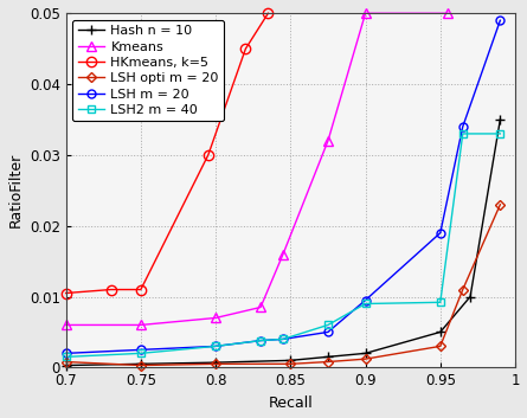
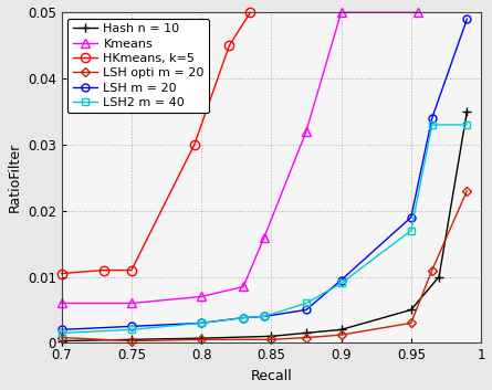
LSH2 m = 40/0.95: 0.0092 -> 0.0170
